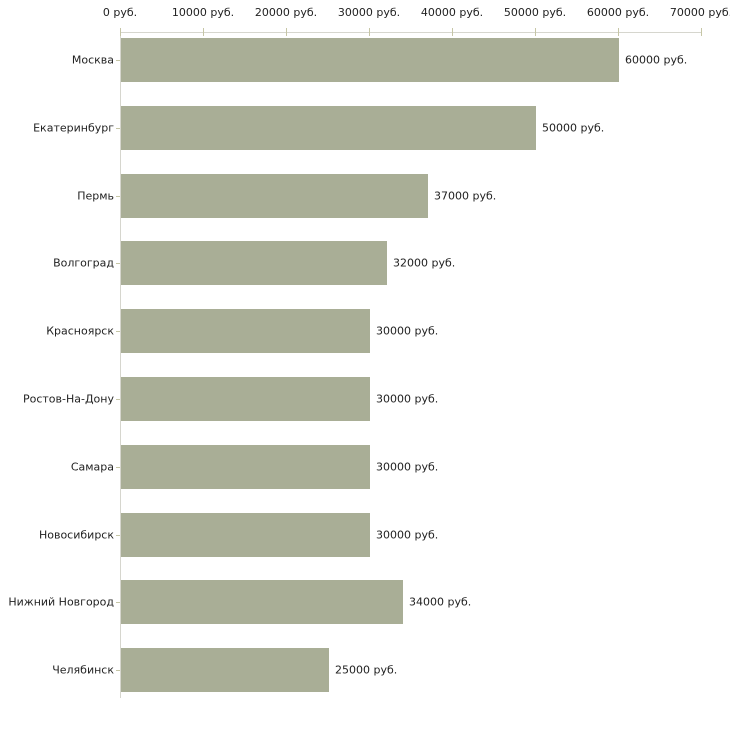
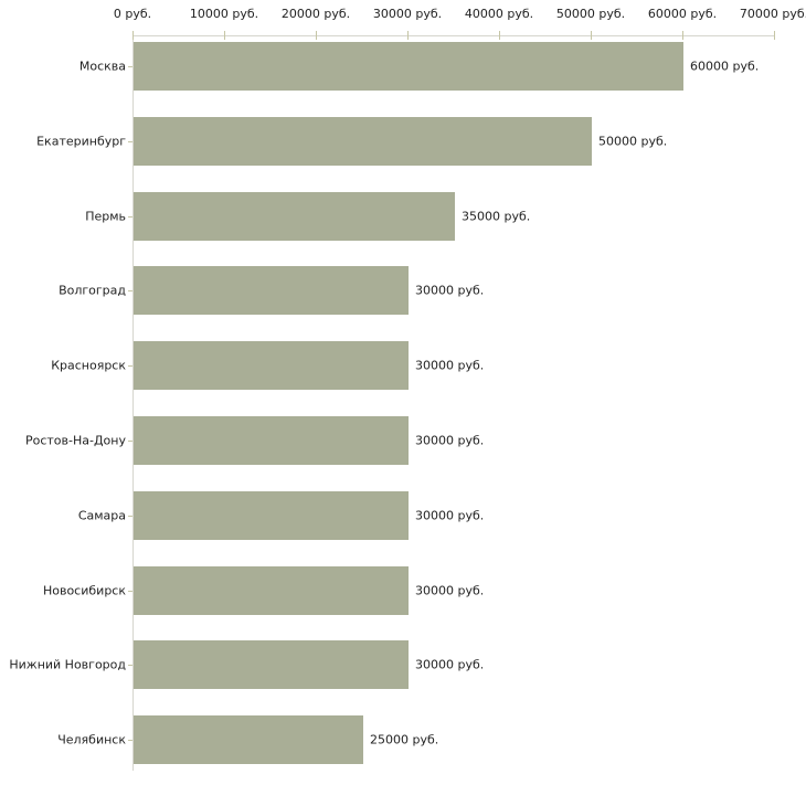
Пермь: 37000 -> 35000
Волгоград: 32000 -> 30000
Нижний Новгород: 34000 -> 30000
